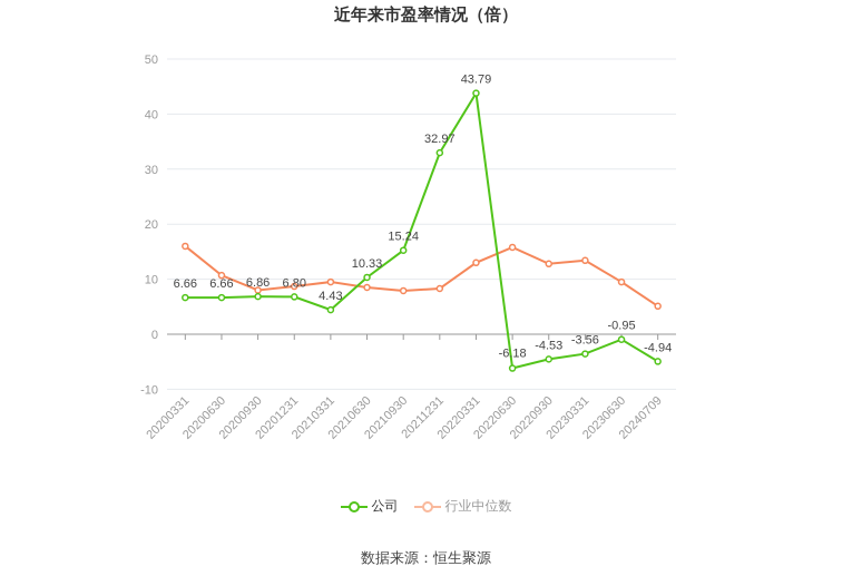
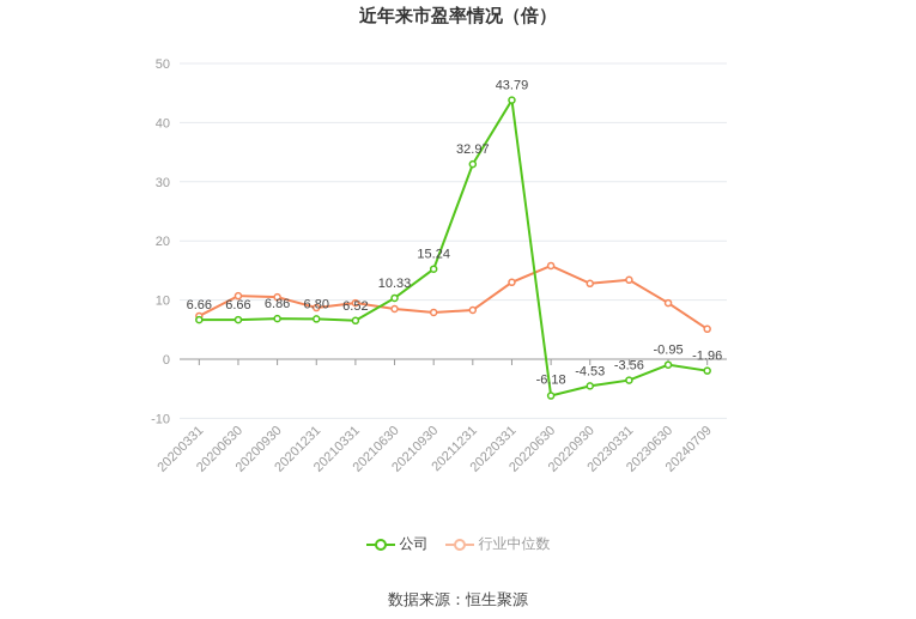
行业中位数/20200331: 16 -> 7
行业中位数/20200930: 8 -> 10
公司/20210331: 4.43 -> 6.52
公司/20240709: -4.94 -> -1.96
